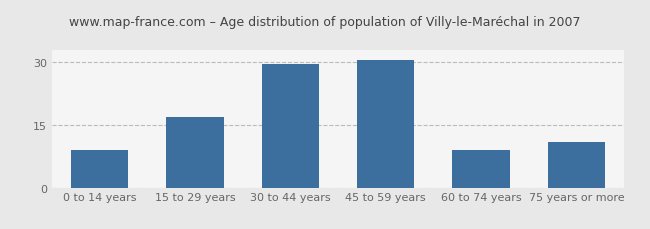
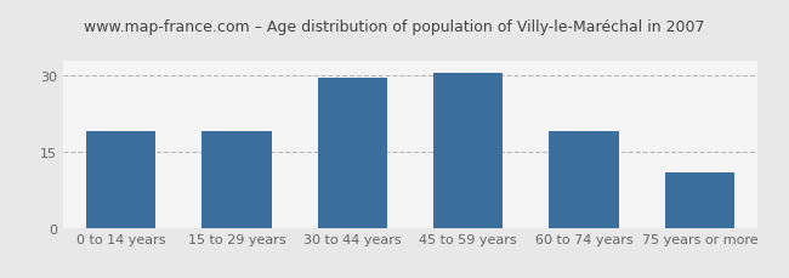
0 to 14 years: 9.0 -> 19.0
15 to 29 years: 17.0 -> 19.0
60 to 74 years: 9.0 -> 19.0
